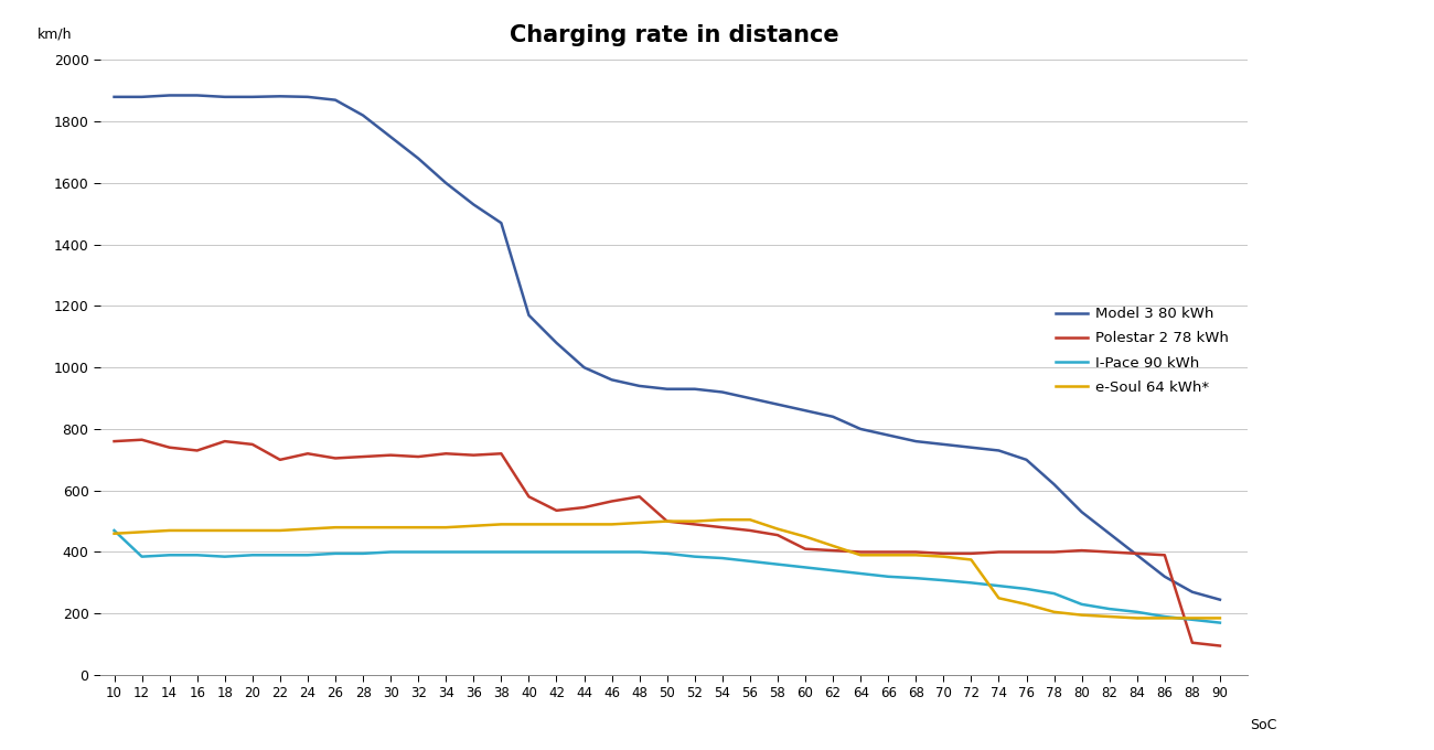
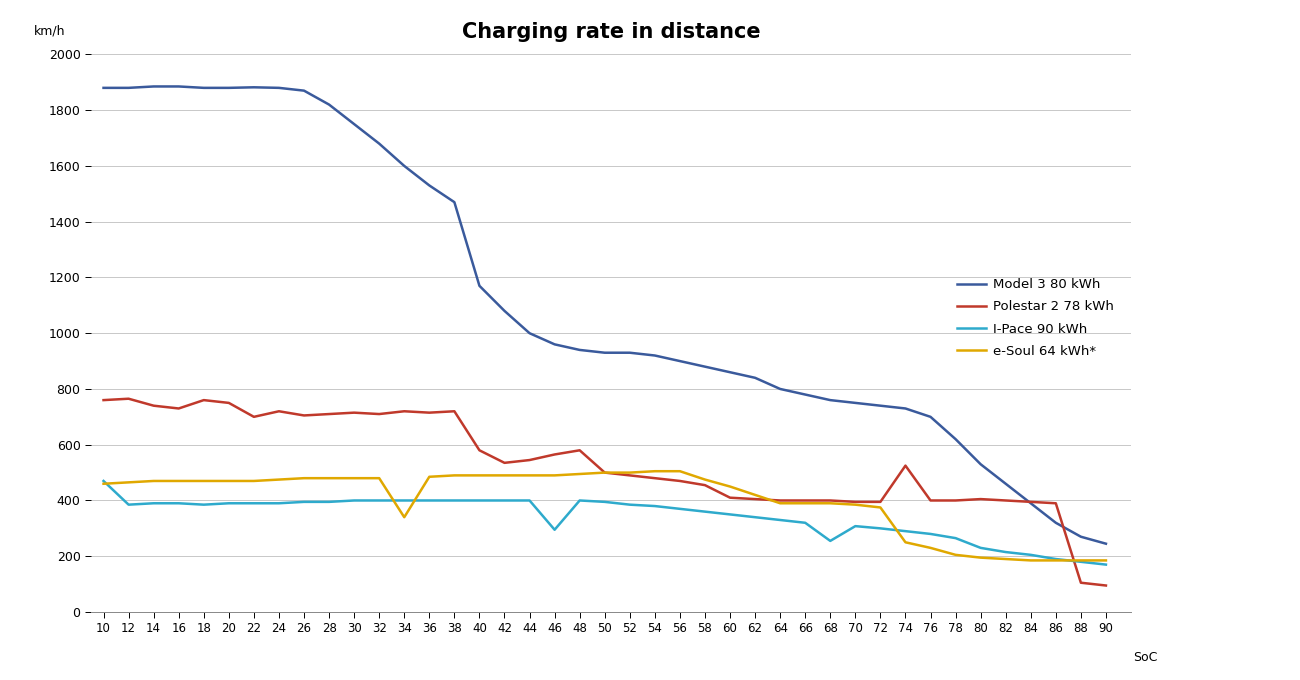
e-Soul 64 kWh*/34: 480 -> 340
I-Pace 90 kWh/46: 400 -> 295
I-Pace 90 kWh/68: 315 -> 255
Polestar 2 78 kWh/74: 400 -> 525
